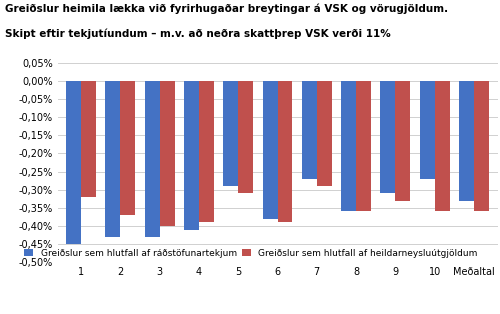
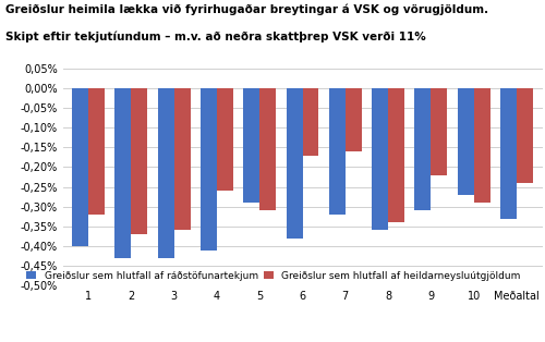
Greiðslur sem hlutfall af ráðstöfunartekjum/1: -0,45% -> -0,40%
Greiðslur sem hlutfall af heildarneysluútgjöldum/3: -0,40% -> -0,36%
Greiðslur sem hlutfall af heildarneysluútgjöldum/4: -0,39% -> -0,26%
Greiðslur sem hlutfall af heildarneysluútgjöldum/6: -0,39% -> -0,17%
Greiðslur sem hlutfall af ráðstöfunartekjum/7: -0,27% -> -0,32%
Greiðslur sem hlutfall af heildarneysluútgjöldum/7: -0,29% -> -0,16%
Greiðslur sem hlutfall af heildarneysluútgjöldum/8: -0,36% -> -0,34%
Greiðslur sem hlutfall af heildarneysluútgjöldum/9: -0,33% -> -0,22%
Greiðslur sem hlutfall af heildarneysluútgjöldum/10: -0,36% -> -0,29%
Greiðslur sem hlutfall af heildarneysluútgjöldum/Meðaltal: -0,36% -> -0,24%
